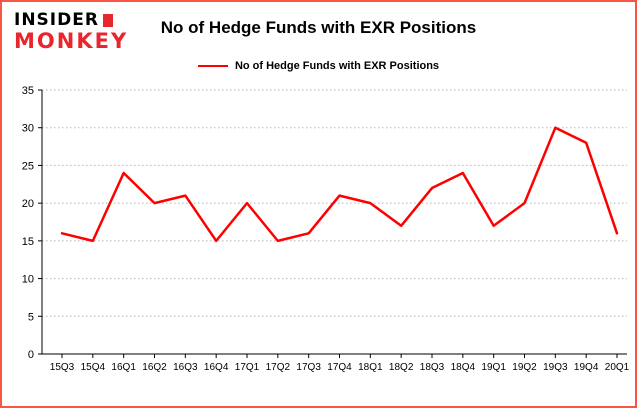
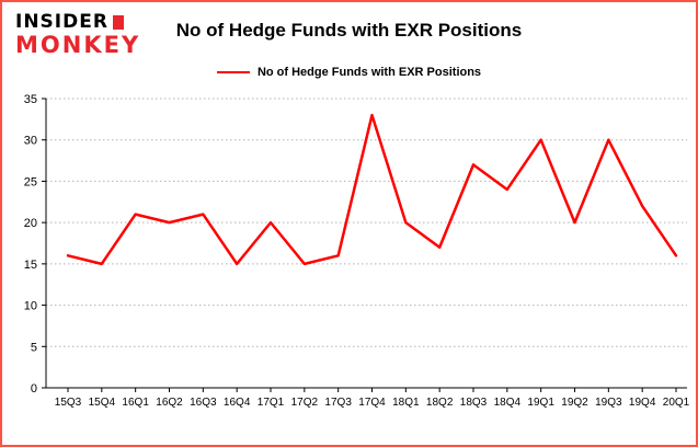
16Q1: 24 -> 21
17Q4: 21 -> 33
18Q3: 22 -> 27
19Q1: 17 -> 30
19Q4: 28 -> 22
